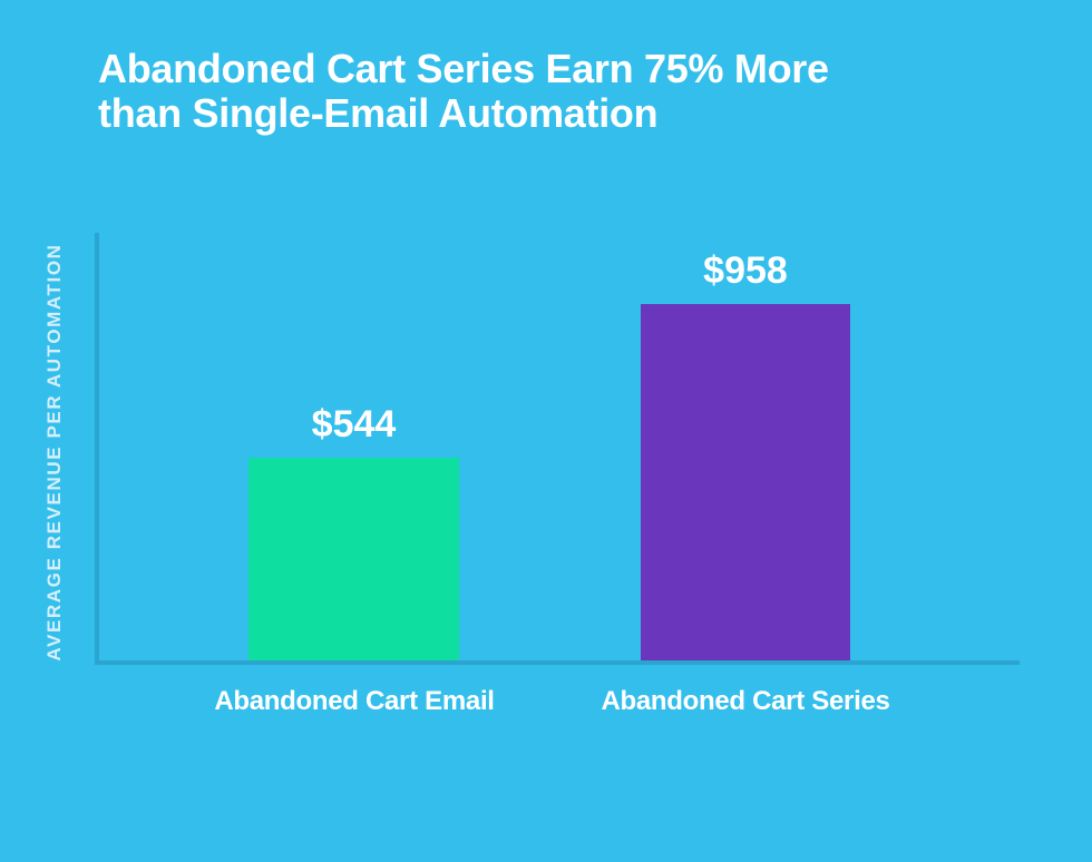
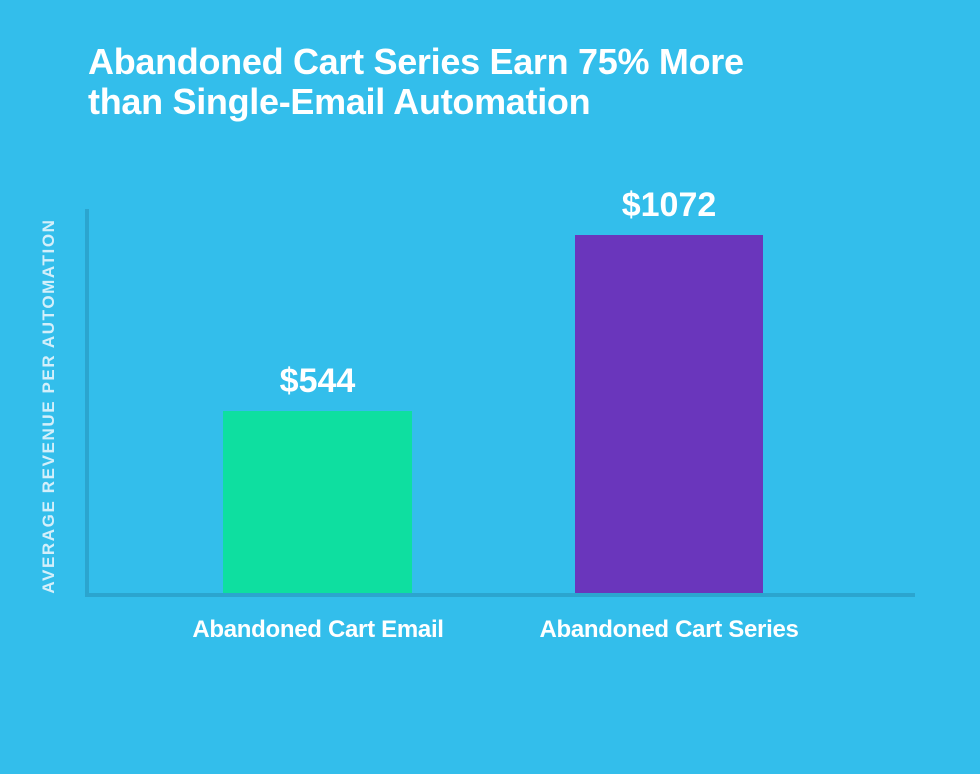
Abandoned Cart Series: $958 -> $1072
